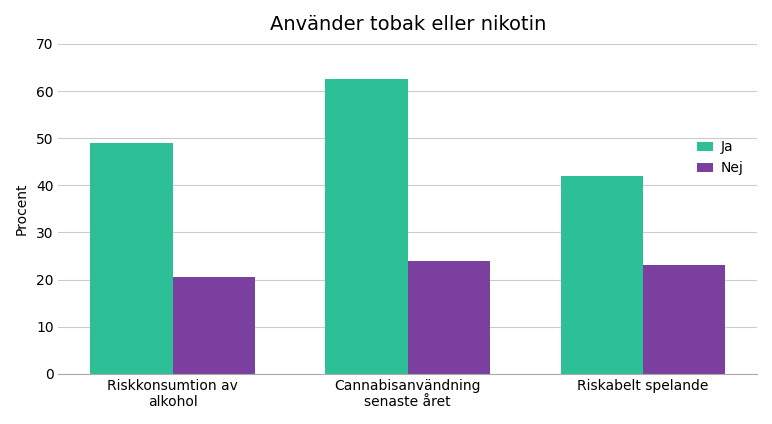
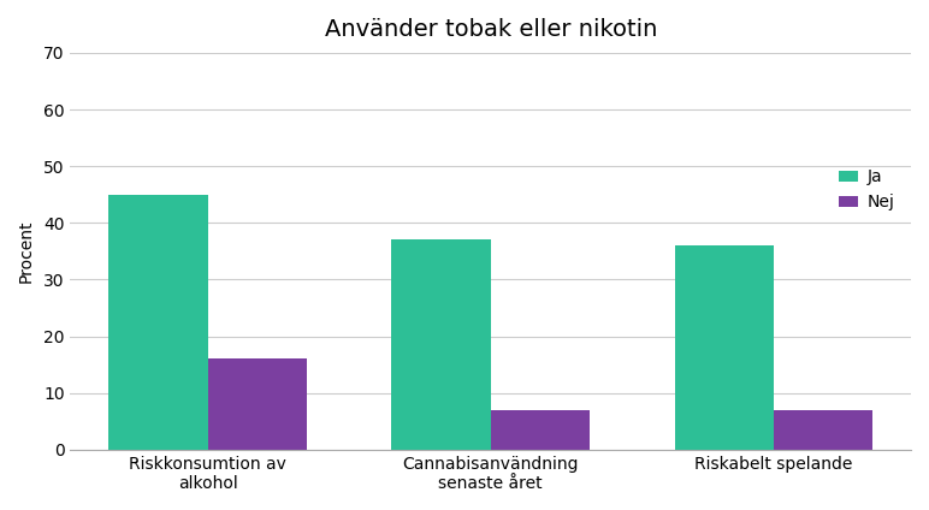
Ja/Riskkonsumtion av alkohol: 49.0 -> 45.0
Nej/Riskkonsumtion av alkohol: 20.5 -> 16.0
Ja/Cannabisanvändning senaste året: 62.5 -> 37.0
Nej/Cannabisanvändning senaste året: 24.0 -> 7.0
Ja/Riskabelt spelande: 42.0 -> 36.0
Nej/Riskabelt spelande: 23.0 -> 7.0
